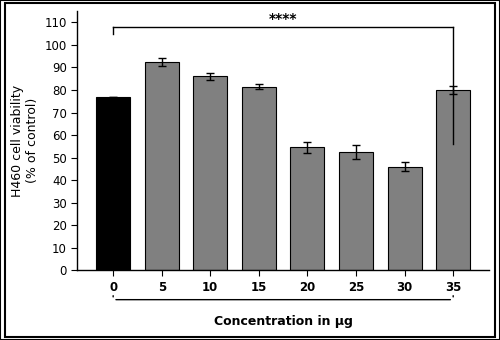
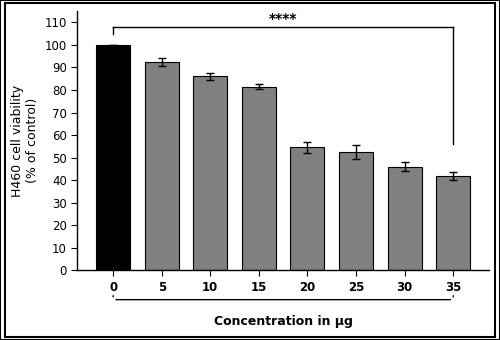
0: 77.0 -> 100.0
35: 80.0 -> 42.0
